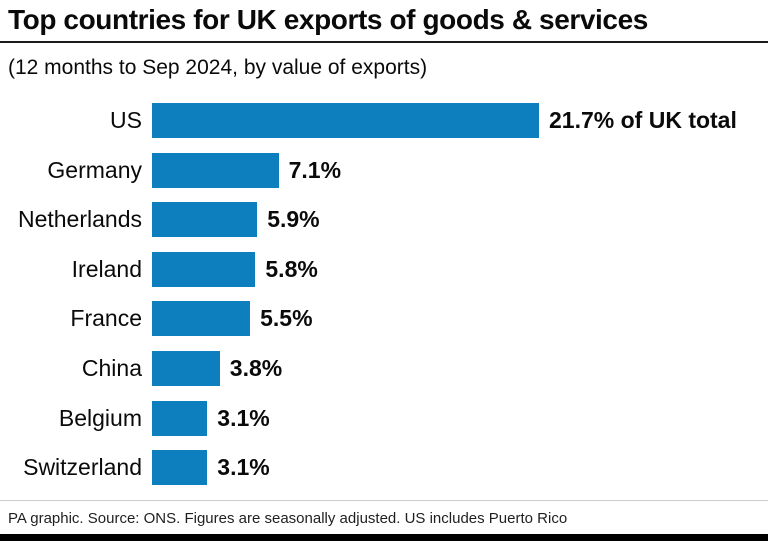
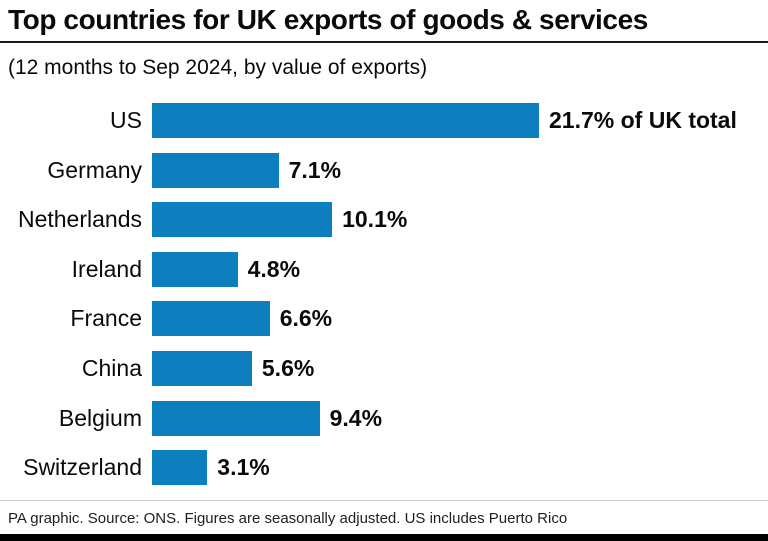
Netherlands: 5.9% -> 10.1%
Ireland: 5.8% -> 4.8%
France: 5.5% -> 6.6%
China: 3.8% -> 5.6%
Belgium: 3.1% -> 9.4%
